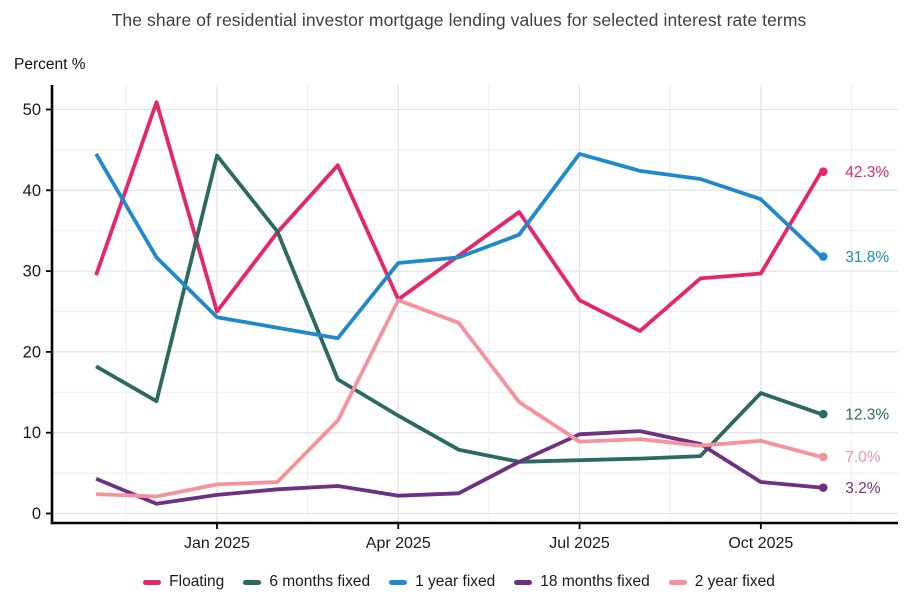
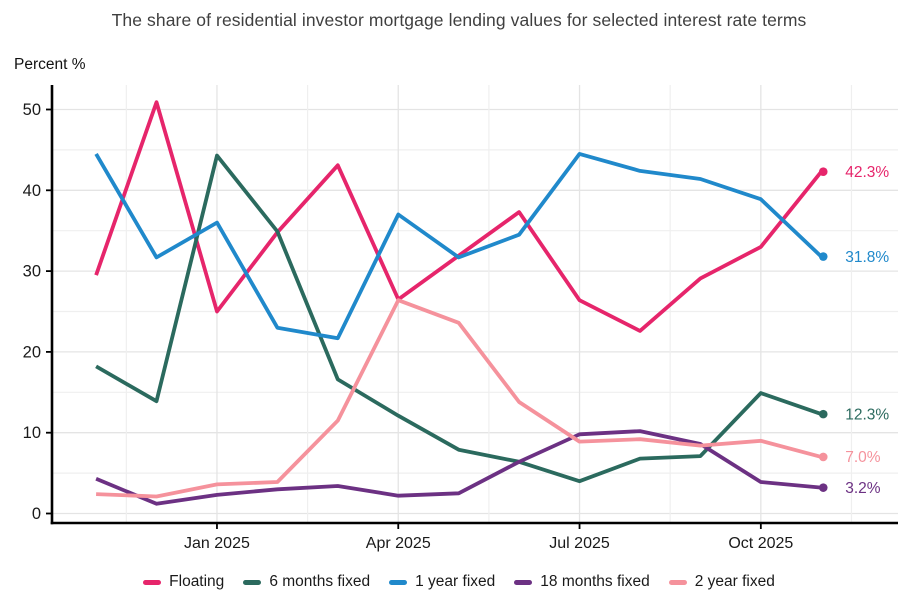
1 year fixed/Jan 2025: 24 -> 36
1 year fixed/Apr 2025: 31 -> 37
6 months fixed/Jul 2025: 7 -> 4
Floating/Oct 2025: 30 -> 33
